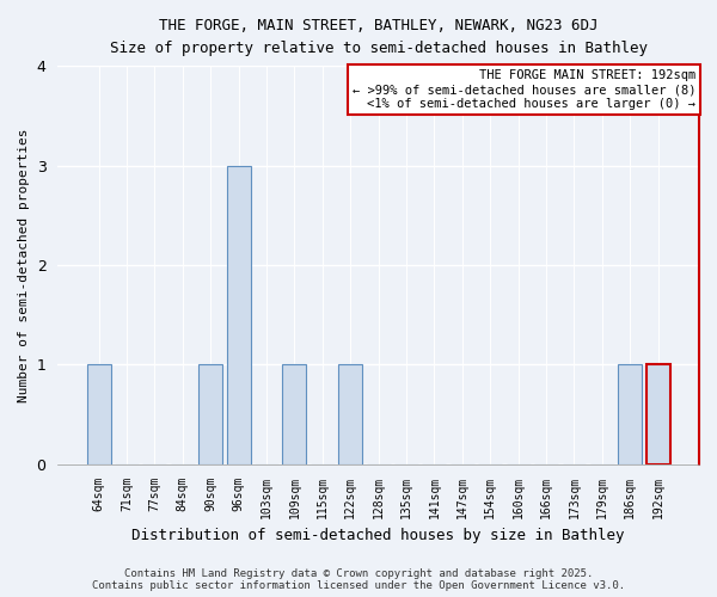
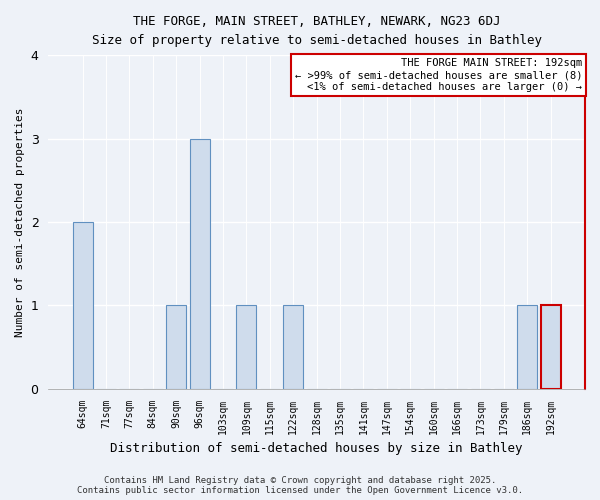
64sqm: 1 -> 2
